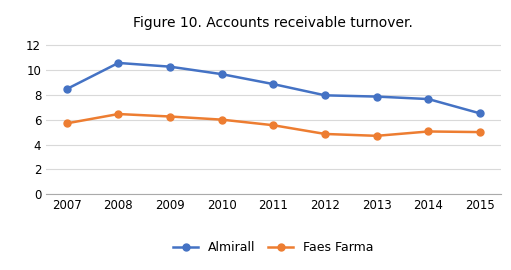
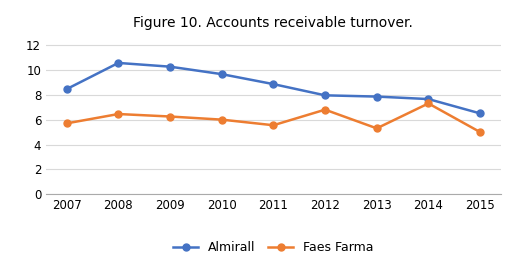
Faes Farma/2012: 4.8 -> 6.8
Faes Farma/2013: 4.7 -> 5.3
Faes Farma/2014: 5.0 -> 7.3
